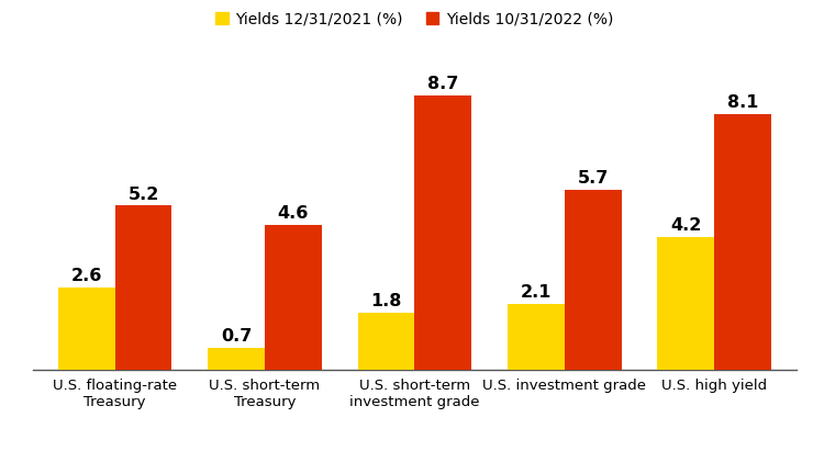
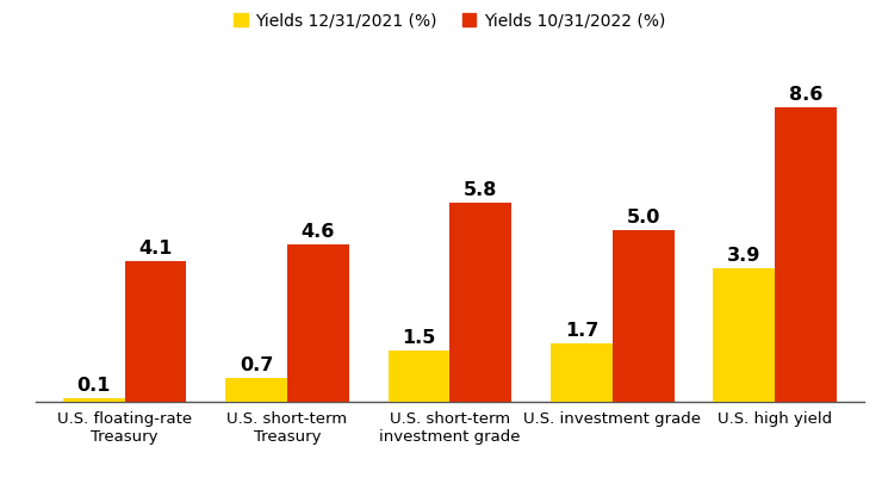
Yields 12/31/2021 (%)/U.S. floating-rate Treasury: 2.6 -> 0.1
Yields 10/31/2022 (%)/U.S. floating-rate Treasury: 5.2 -> 4.1
Yields 12/31/2021 (%)/U.S. short-term investment grade: 1.8 -> 1.5
Yields 10/31/2022 (%)/U.S. short-term investment grade: 8.7 -> 5.8
Yields 12/31/2021 (%)/U.S. investment grade: 2.1 -> 1.7
Yields 10/31/2022 (%)/U.S. investment grade: 5.7 -> 5.0
Yields 12/31/2021 (%)/U.S. high yield: 4.2 -> 3.9
Yields 10/31/2022 (%)/U.S. high yield: 8.1 -> 8.6
